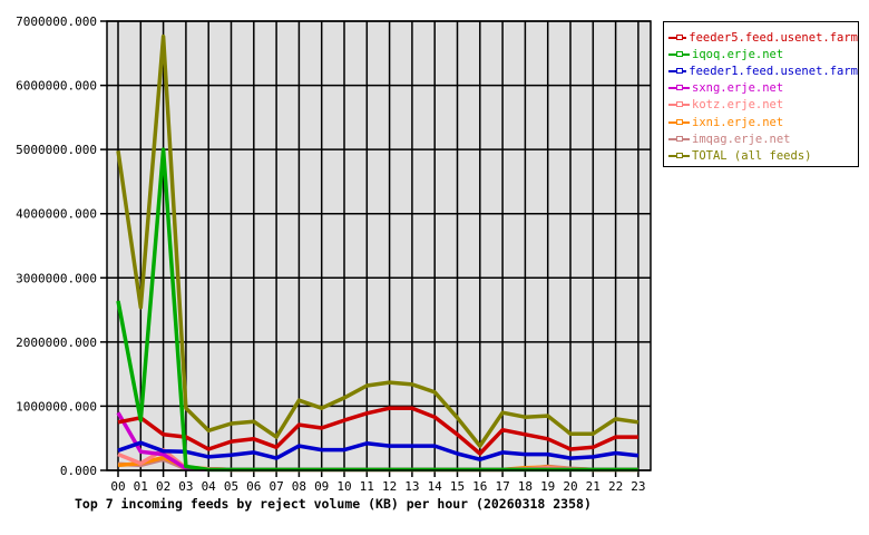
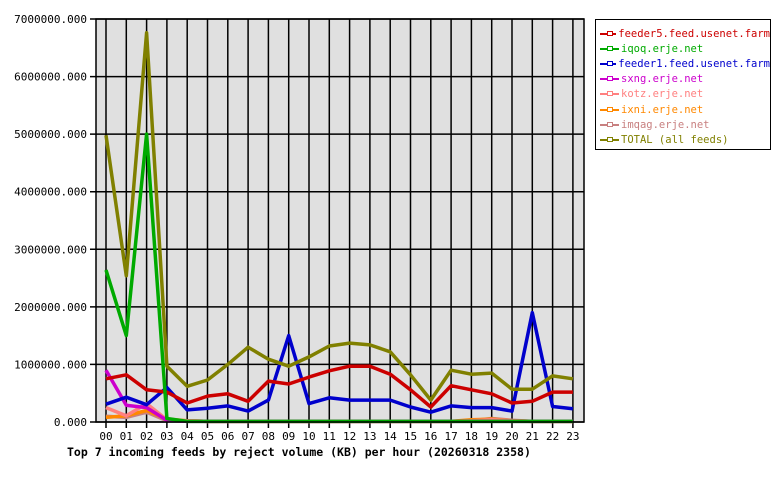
iqoq.erje.net/01: 800000 -> 1500000
feeder1.feed.usenet.farm/03: 300000 -> 600000
TOTAL (all feeds)/06: 800000 -> 1000000
TOTAL (all feeds)/07: 500000 -> 1300000
feeder1.feed.usenet.farm/09: 300000 -> 1500000
feeder1.feed.usenet.farm/21: 200000 -> 1900000
